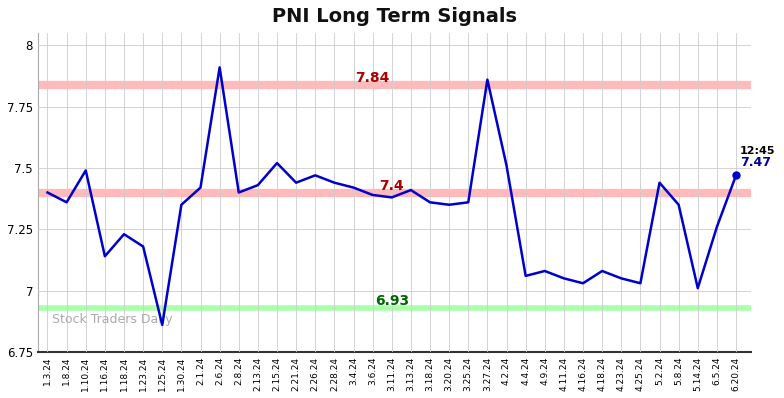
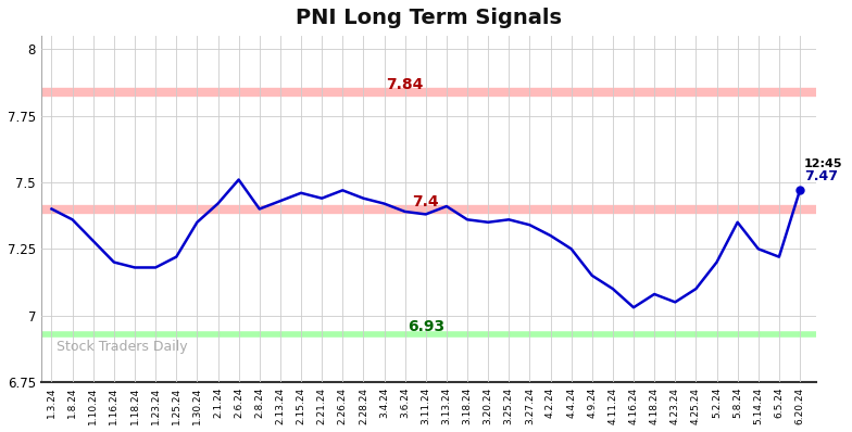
1.10.24: 7.49 -> 7.28
1.16.24: 7.14 -> 7.20
1.18.24: 7.23 -> 7.18
1.25.24: 6.86 -> 7.22
2.6.24: 7.91 -> 7.51
2.15.24: 7.52 -> 7.46
3.27.24: 7.86 -> 7.34
4.2.24: 7.51 -> 7.30
4.4.24: 7.06 -> 7.25
4.9.24: 7.08 -> 7.15
4.11.24: 7.05 -> 7.10
4.25.24: 7.03 -> 7.10
5.2.24: 7.44 -> 7.20
5.14.24: 7.01 -> 7.25
6.5.24: 7.26 -> 7.22
